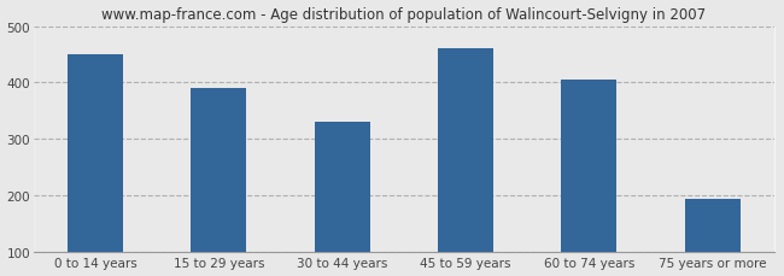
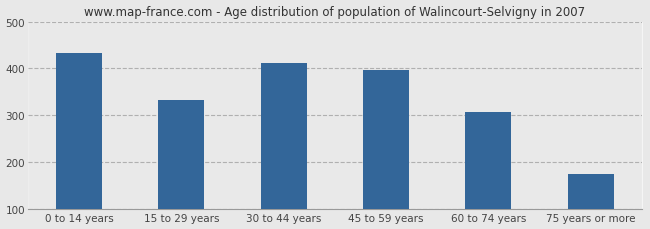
0 to 14 years: 450 -> 432
15 to 29 years: 390 -> 332
30 to 44 years: 330 -> 412
45 to 59 years: 460 -> 396
60 to 74 years: 405 -> 308
75 years or more: 195 -> 176
